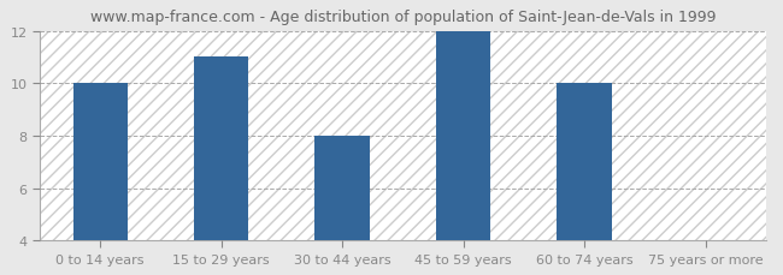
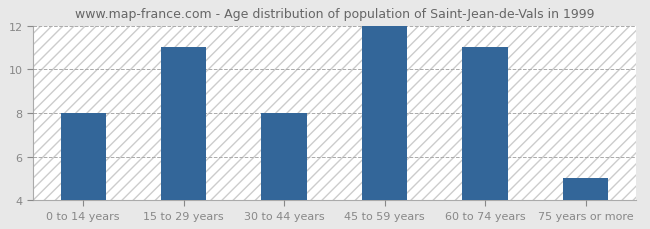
0 to 14 years: 10 -> 8
60 to 74 years: 10 -> 11
75 years or more: 4 -> 5
